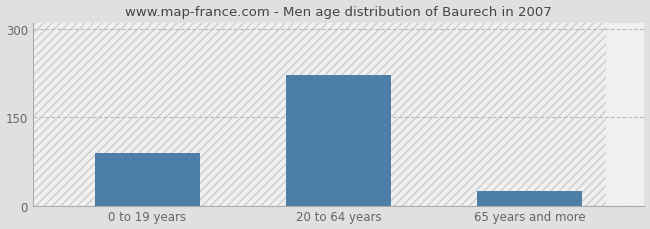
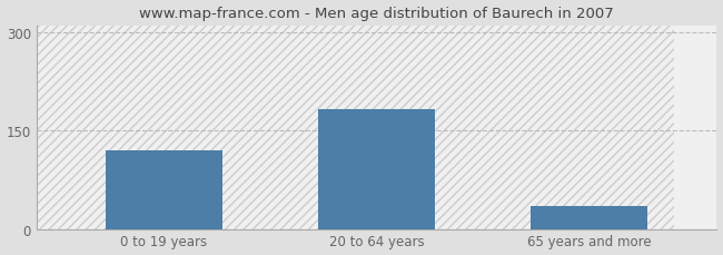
0 to 19 years: 90 -> 120
20 to 64 years: 222 -> 182
65 years and more: 24 -> 35
